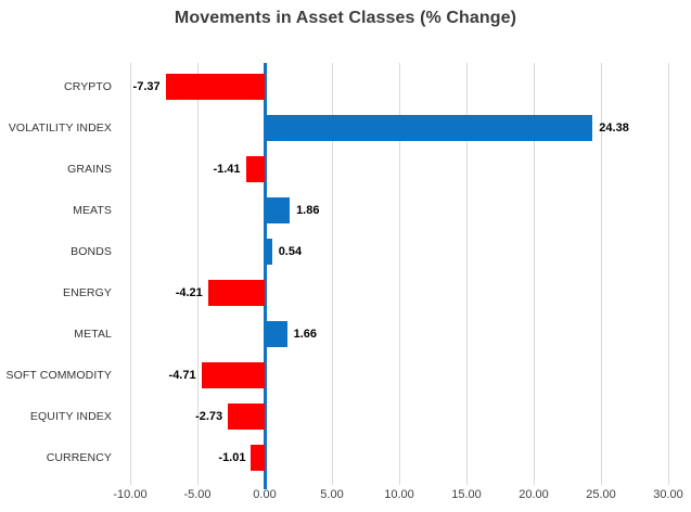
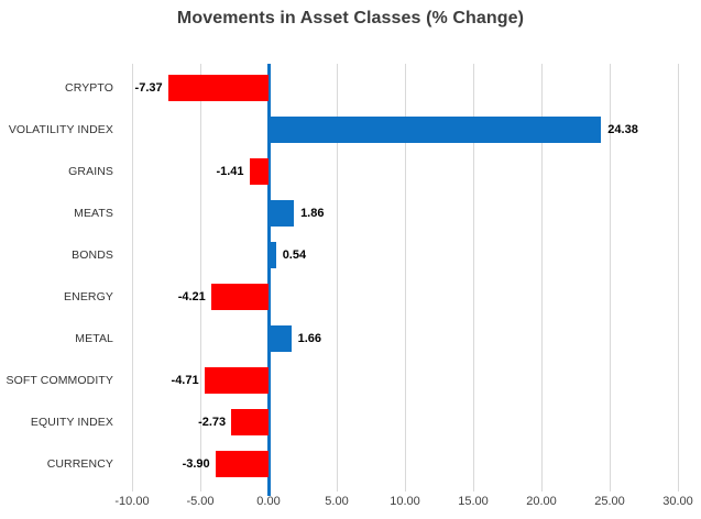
CURRENCY: -1.01 -> -3.90
